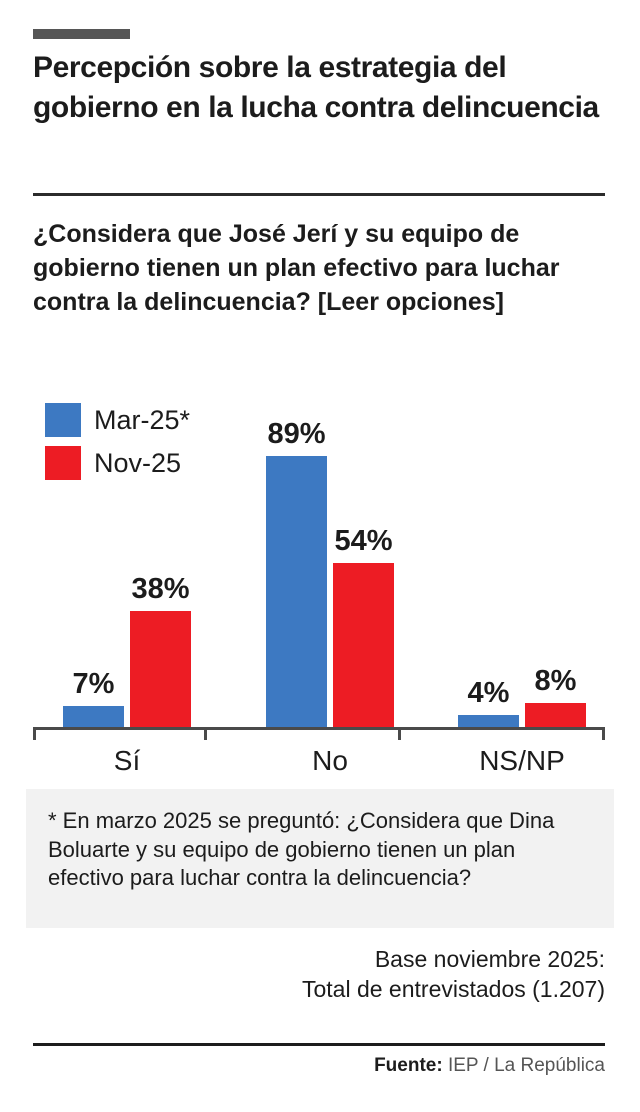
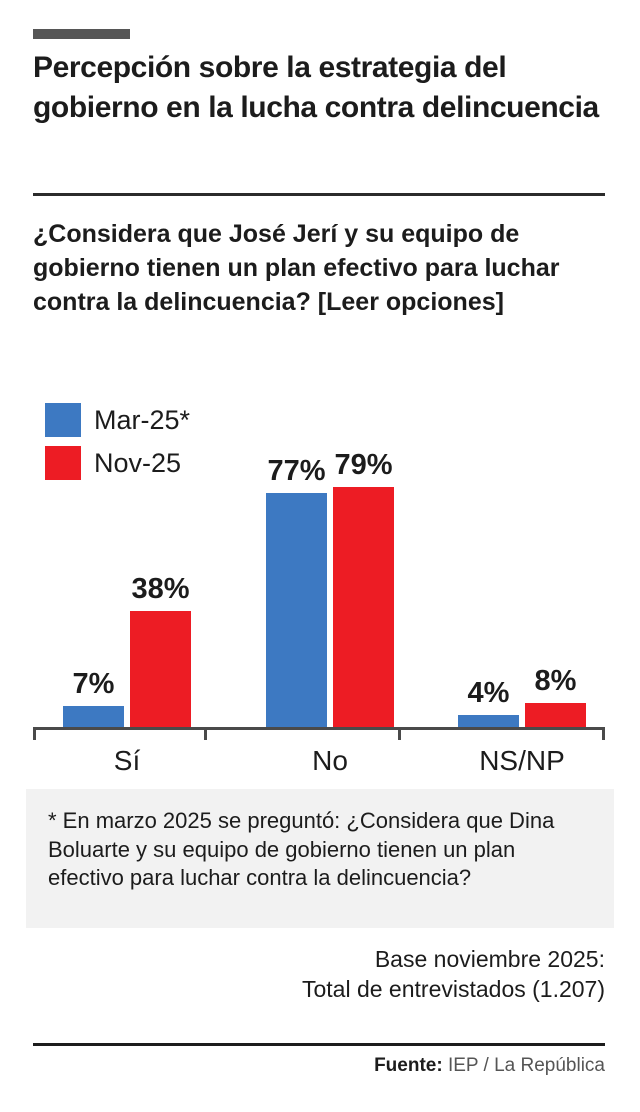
Mar-25*/No: 89% -> 77%
Nov-25/No: 54% -> 79%
